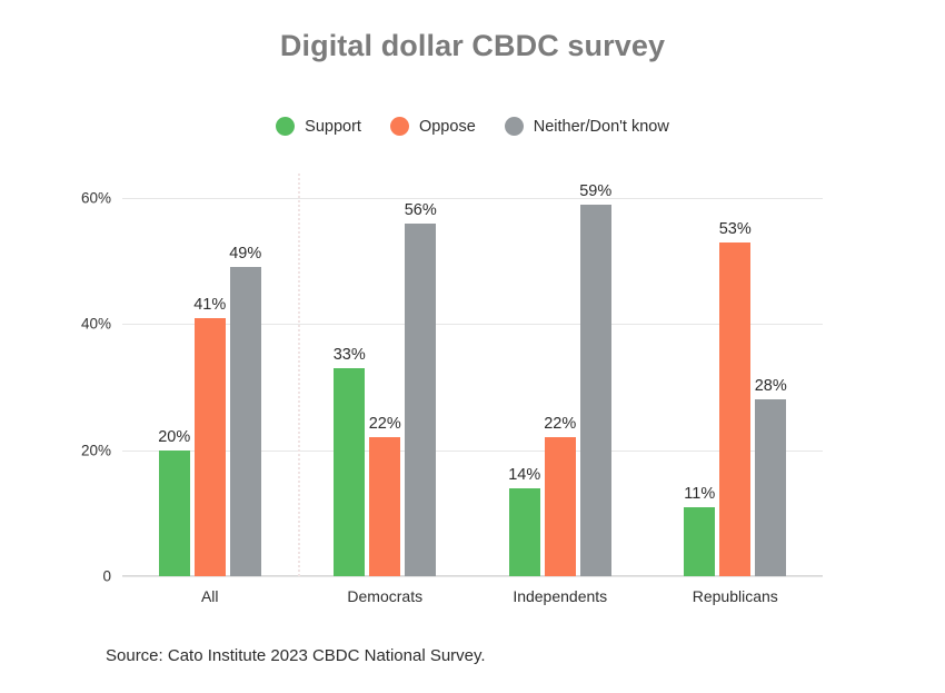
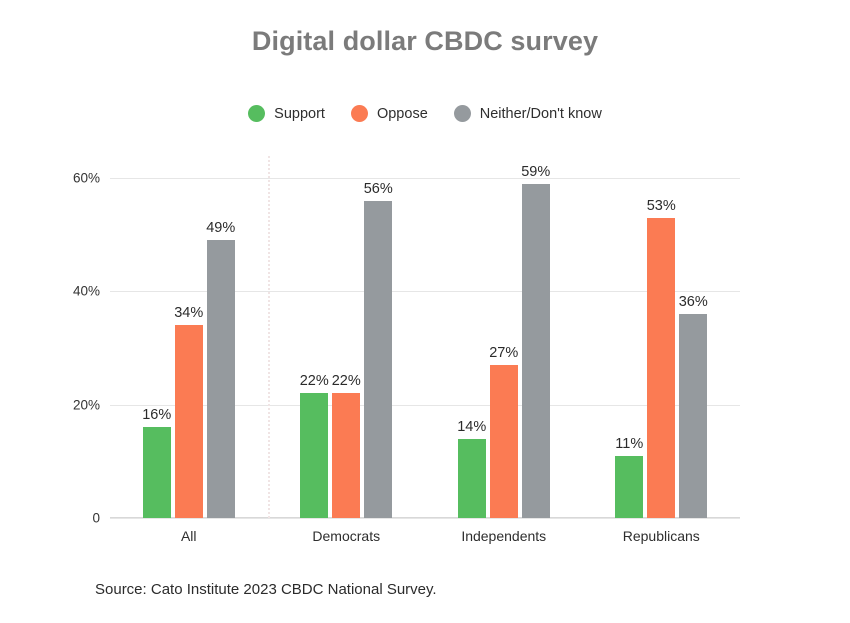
Support/All: 20% -> 16%
Oppose/All: 41% -> 34%
Support/Democrats: 33% -> 22%
Oppose/Independents: 22% -> 27%
Neither/Don't know/Republicans: 28% -> 36%
